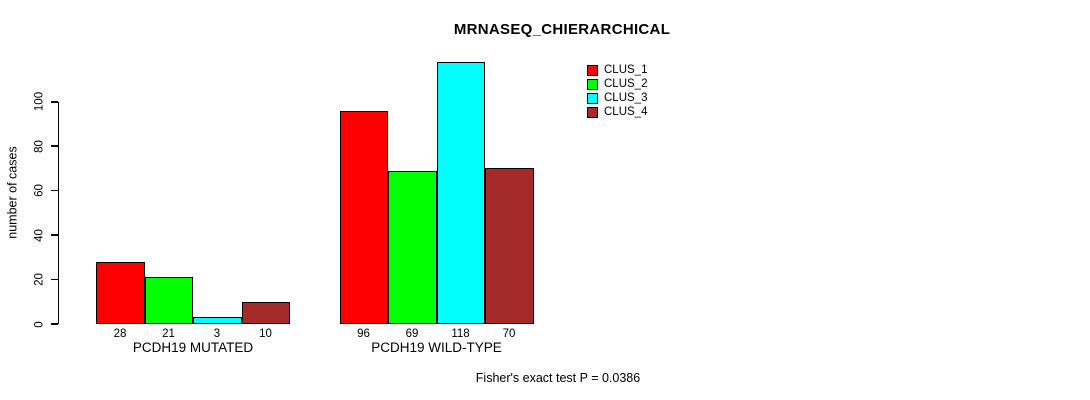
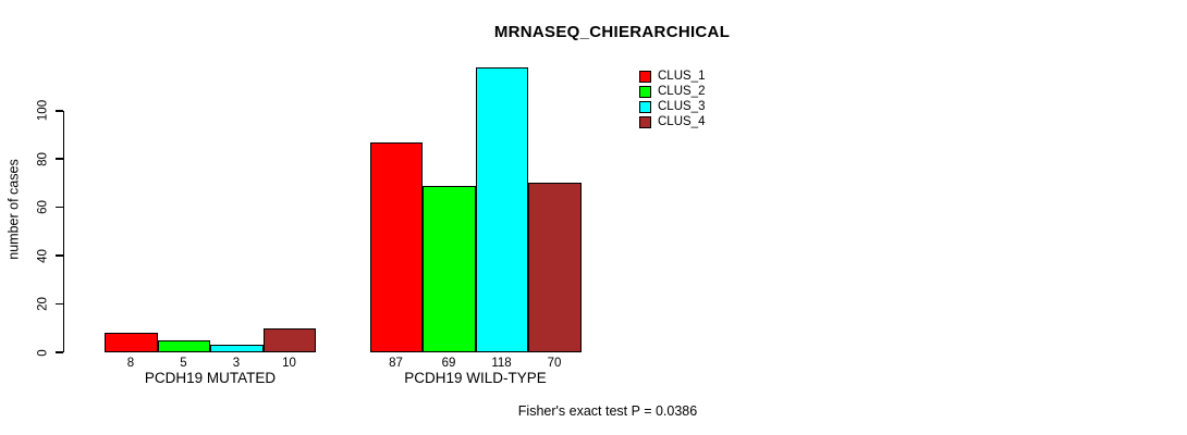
CLUS_1/PCDH19 MUTATED: 28 -> 8
CLUS_2/PCDH19 MUTATED: 21 -> 5
CLUS_1/PCDH19 WILD-TYPE: 96 -> 87
